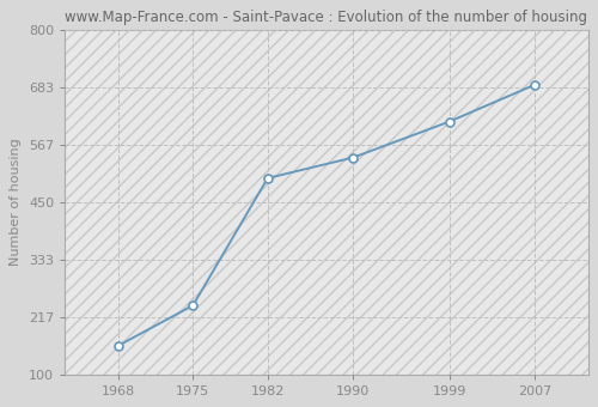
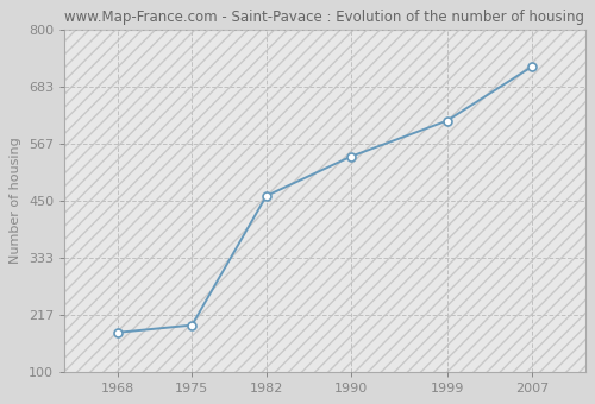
1968: 158 -> 180
1975: 240 -> 195
1982: 499 -> 460
2007: 689 -> 725
